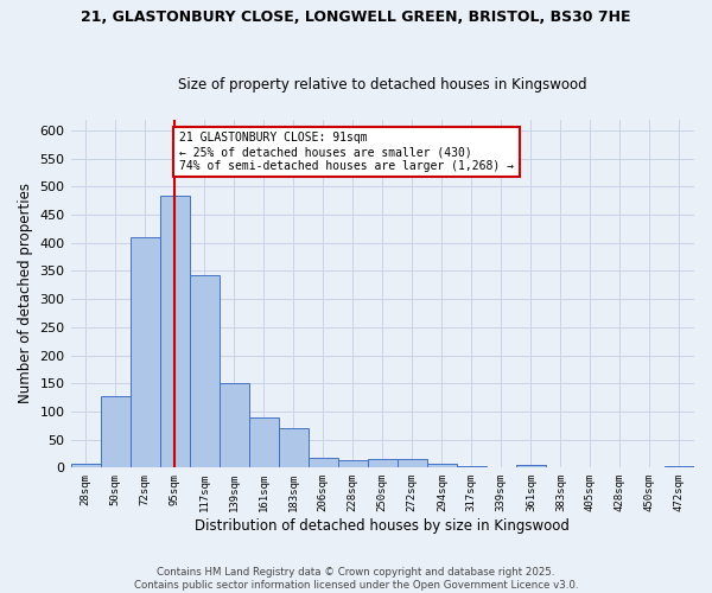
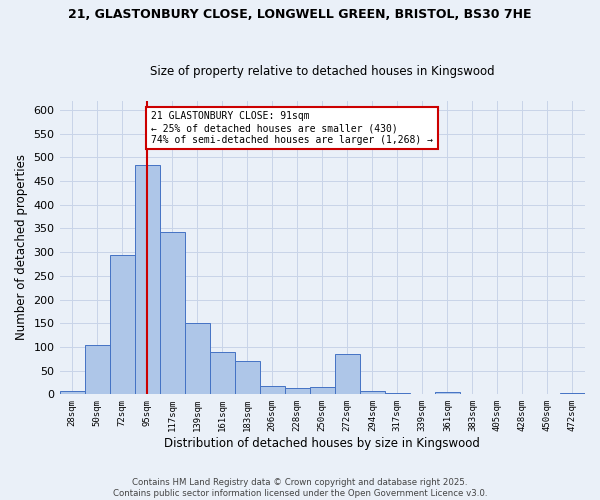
50sqm: 128 -> 105
72sqm: 410 -> 295
272sqm: 15 -> 85
